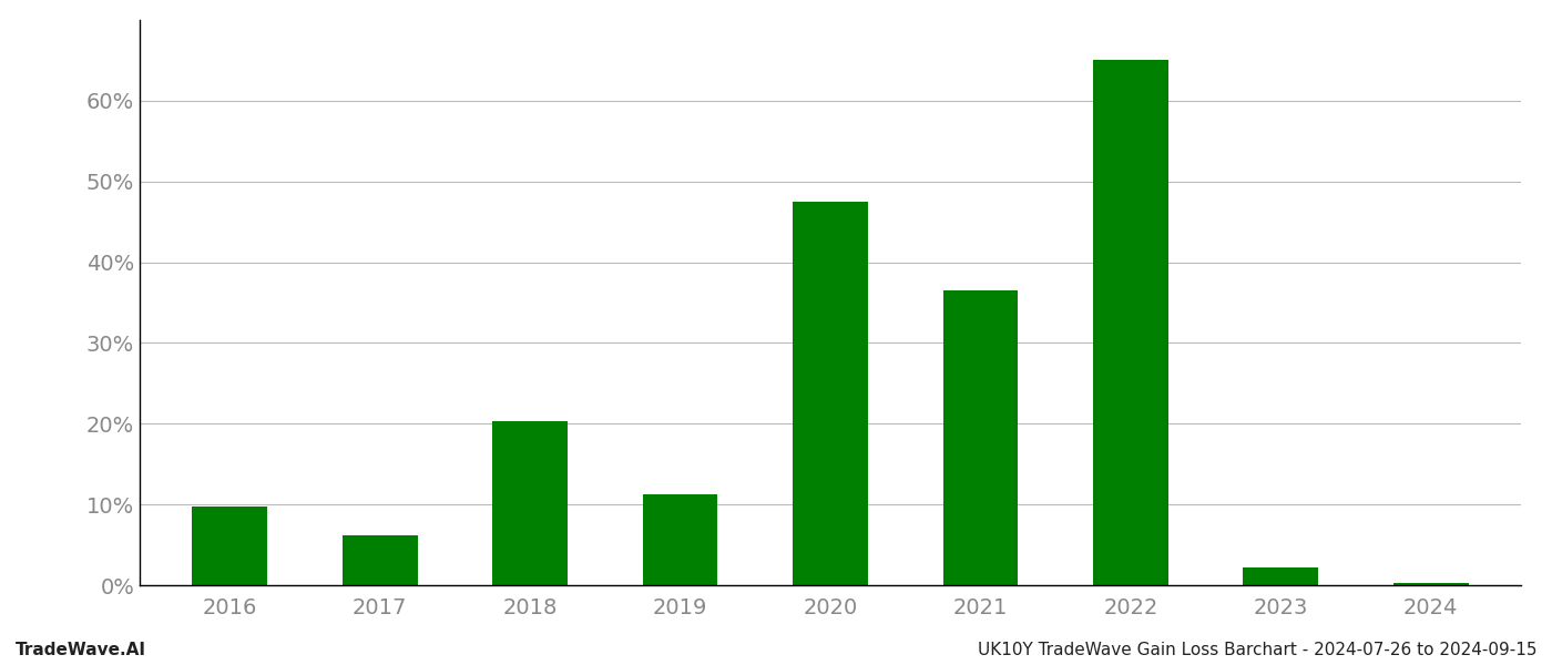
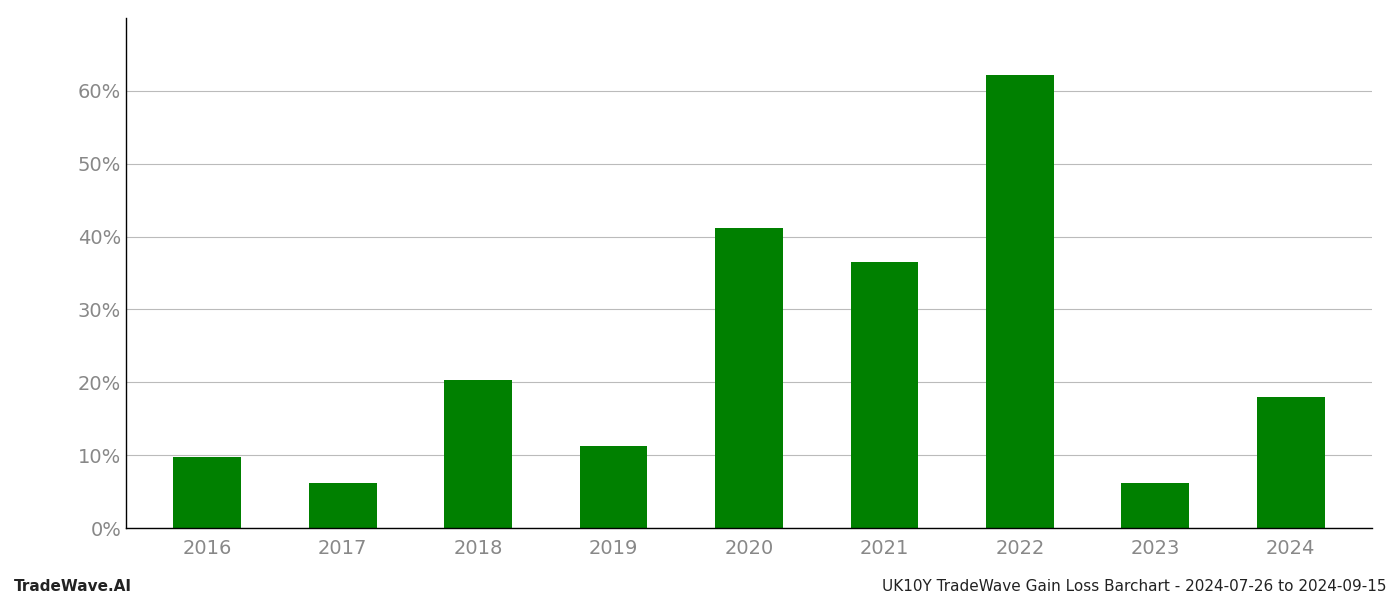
2020: 47.5% -> 41.2%
2022: 65.0% -> 62.2%
2023: 2.2% -> 6.2%
2024: 0.3% -> 18.0%
